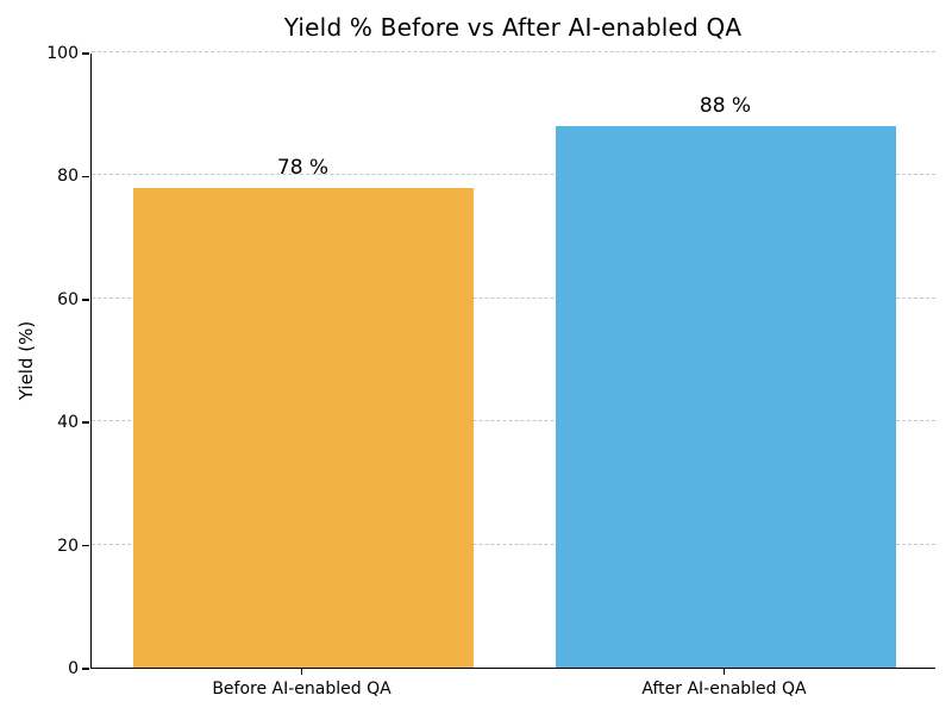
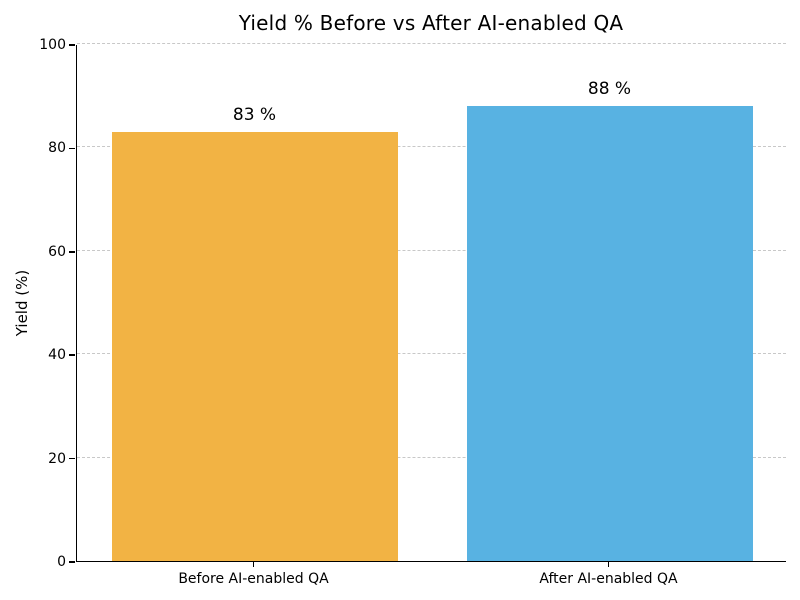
Before AI-enabled QA: 78 -> 83
